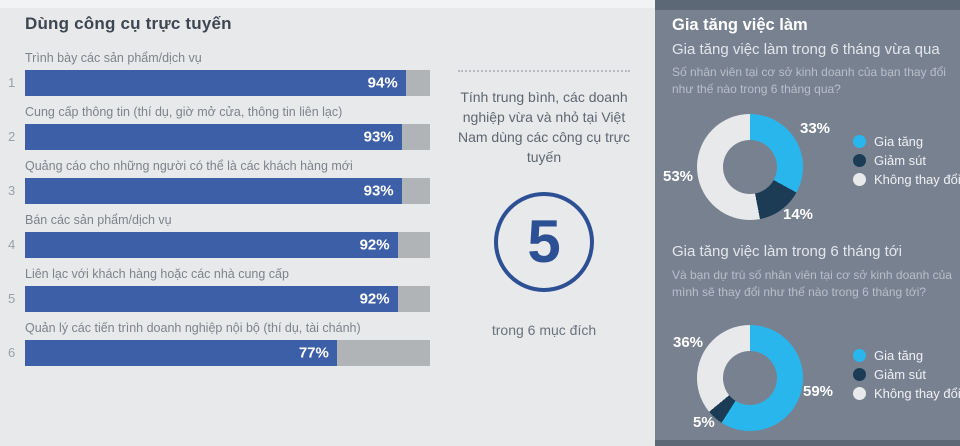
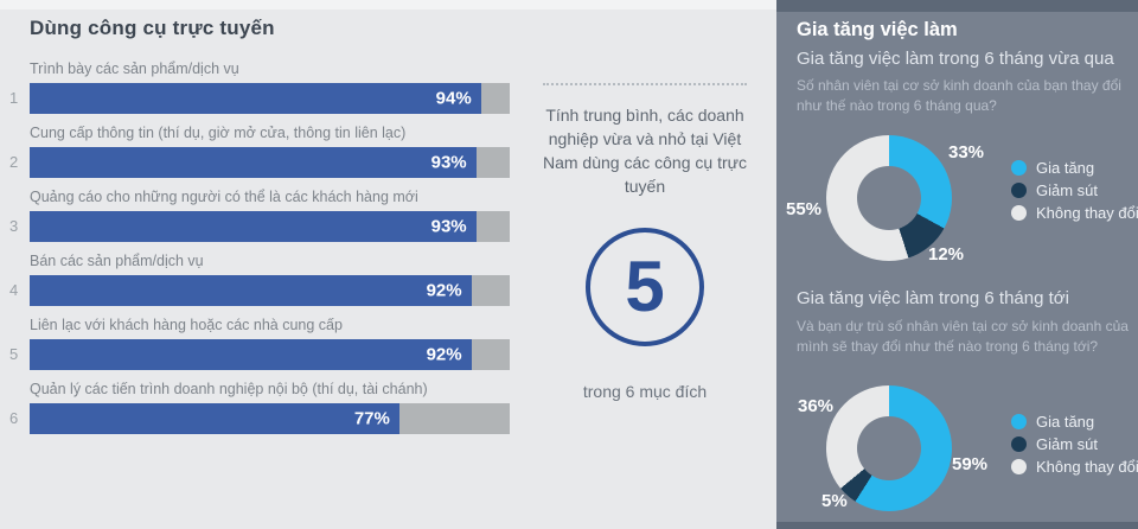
Gia tăng việc làm trong 6 tháng vừa qua/Giảm sút: 14% -> 12%
Gia tăng việc làm trong 6 tháng vừa qua/Không thay đổi: 53% -> 55%
